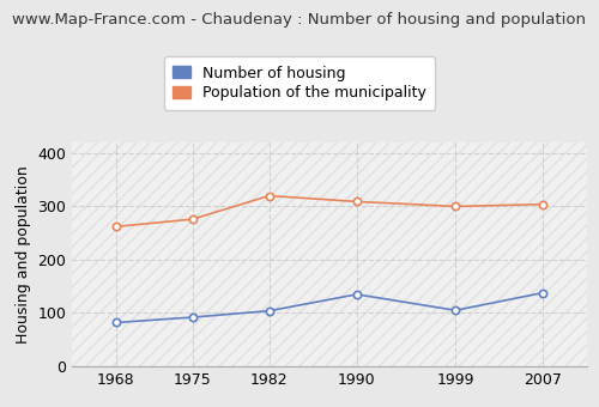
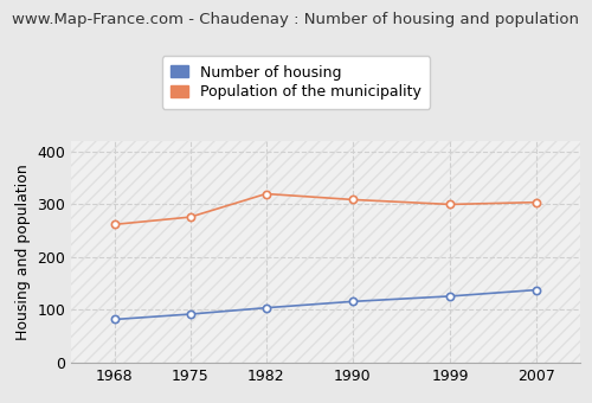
Number of housing/1990: 135 -> 116
Number of housing/1999: 105 -> 126
